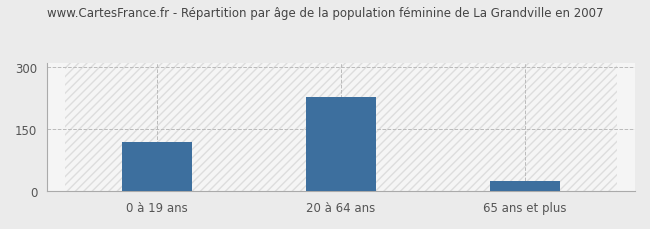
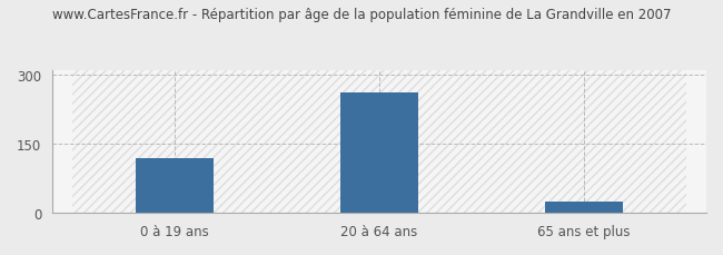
20 à 64 ans: 228 -> 260
